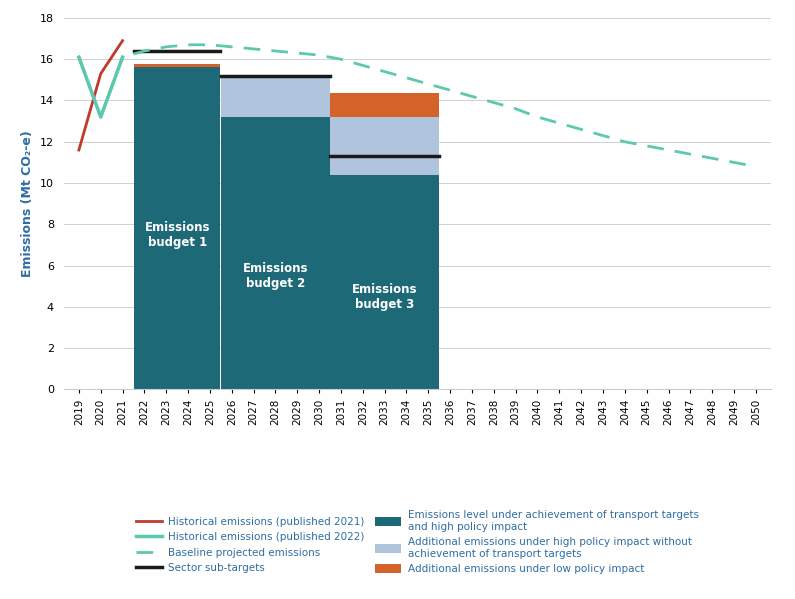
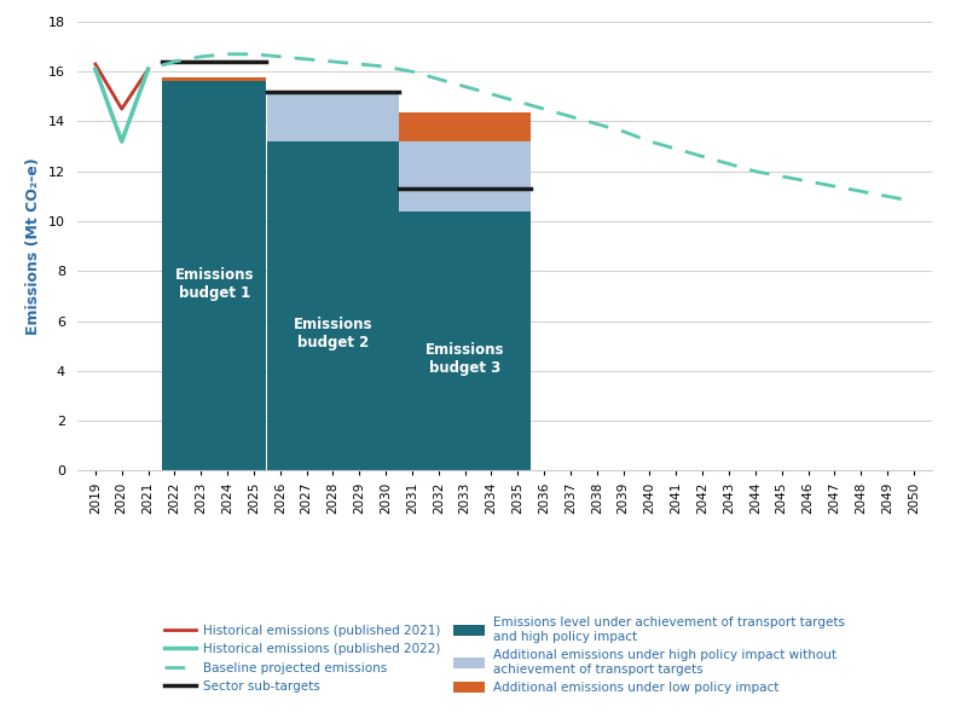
Historical emissions (published 2021)/2019: 11.6 -> 16.3
Historical emissions (published 2021)/2020: 15.3 -> 14.5
Historical emissions (published 2021)/2021: 16.9 -> 16.1
